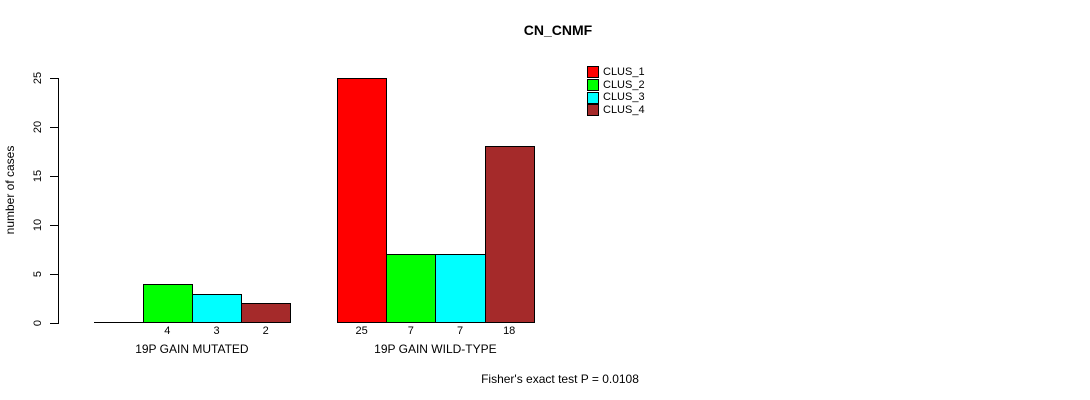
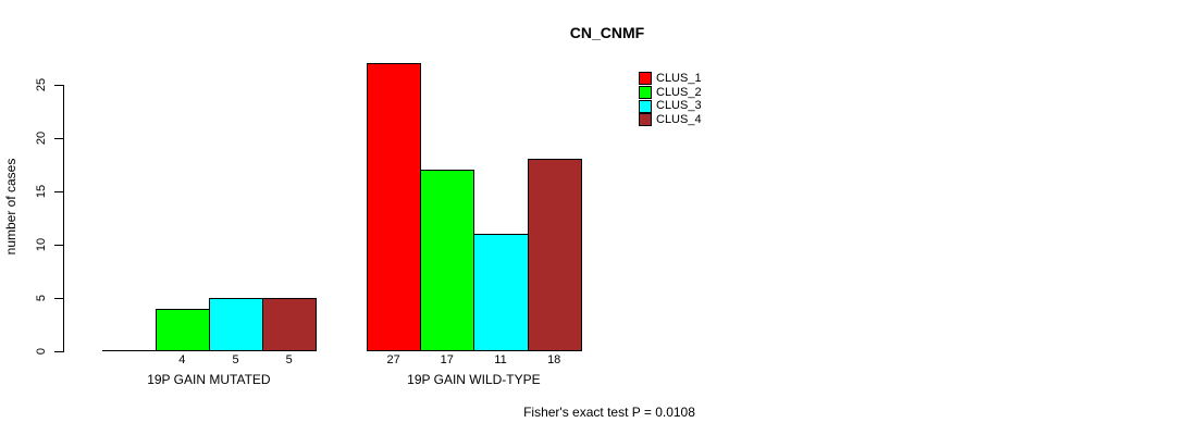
CLUS_3/19P GAIN MUTATED: 3 -> 5
CLUS_4/19P GAIN MUTATED: 2 -> 5
CLUS_1/19P GAIN WILD-TYPE: 25 -> 27
CLUS_2/19P GAIN WILD-TYPE: 7 -> 17
CLUS_3/19P GAIN WILD-TYPE: 7 -> 11
